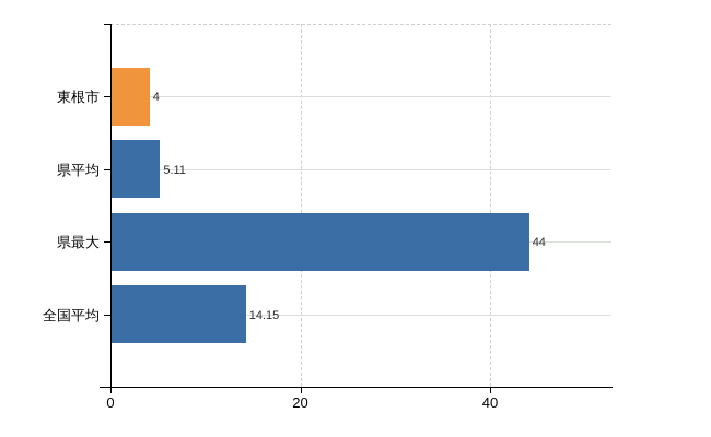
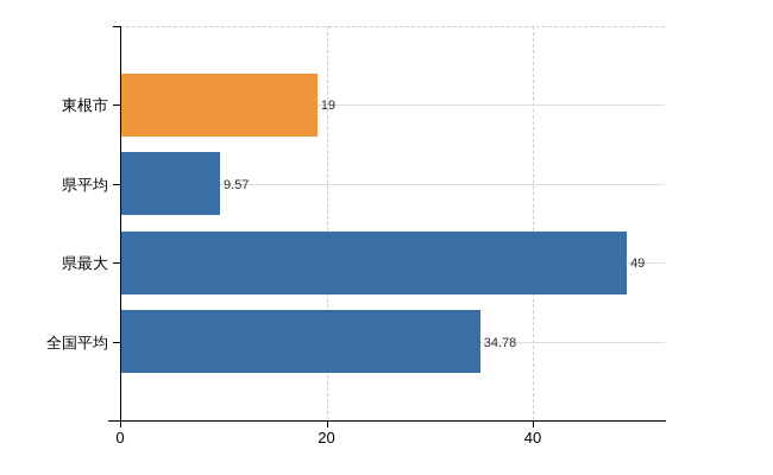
東根市: 4 -> 19
県平均: 5.11 -> 9.57
県最大: 44 -> 49
全国平均: 14.15 -> 34.78
